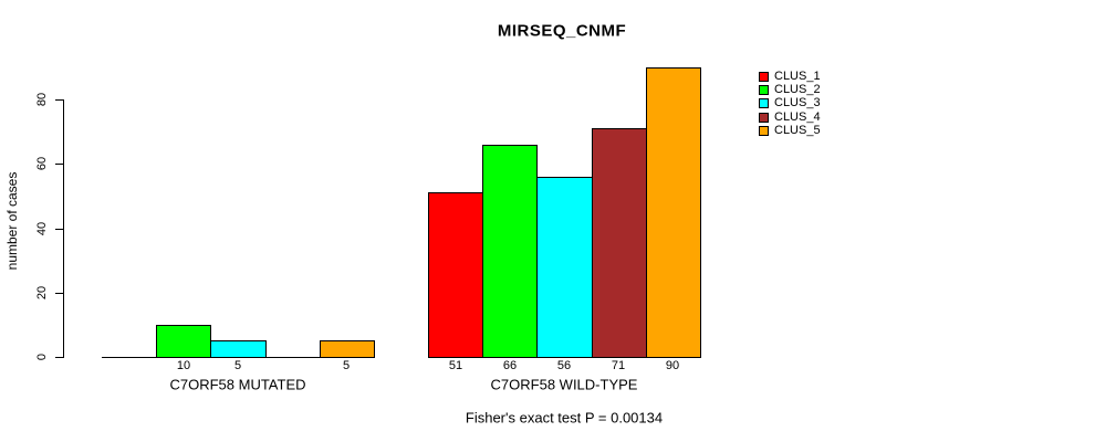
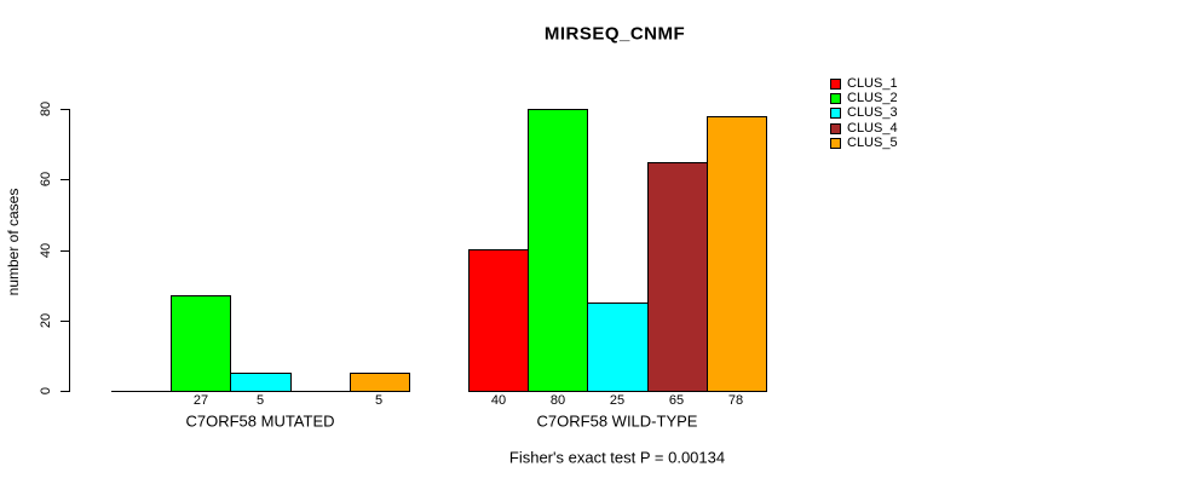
CLUS_2/C7ORF58 MUTATED: 10 -> 27
CLUS_1/C7ORF58 WILD-TYPE: 51 -> 40
CLUS_2/C7ORF58 WILD-TYPE: 66 -> 80
CLUS_3/C7ORF58 WILD-TYPE: 56 -> 25
CLUS_4/C7ORF58 WILD-TYPE: 71 -> 65
CLUS_5/C7ORF58 WILD-TYPE: 90 -> 78
